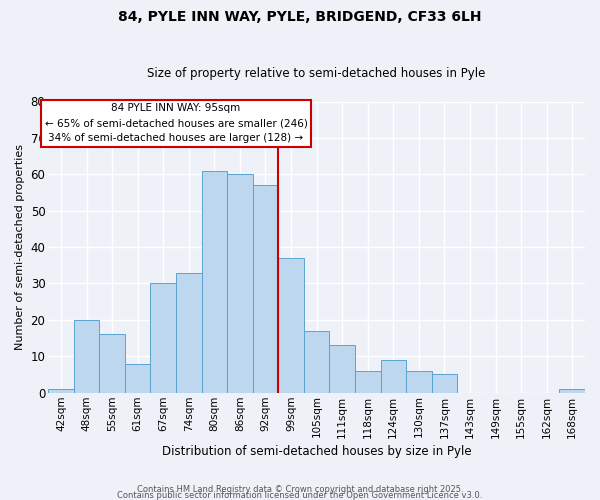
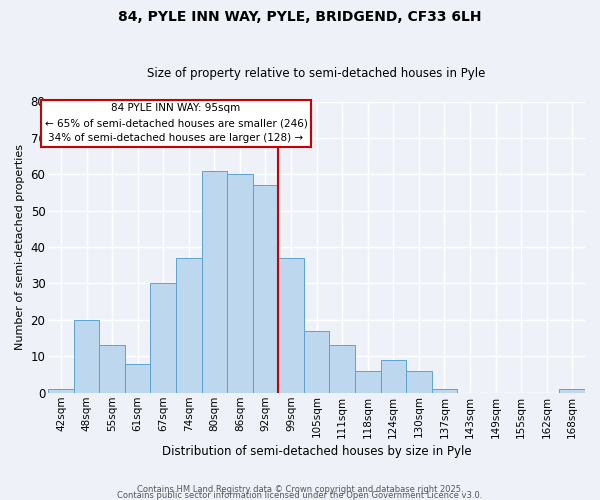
55sqm: 16 -> 13
74sqm: 33 -> 37
137sqm: 5 -> 1
